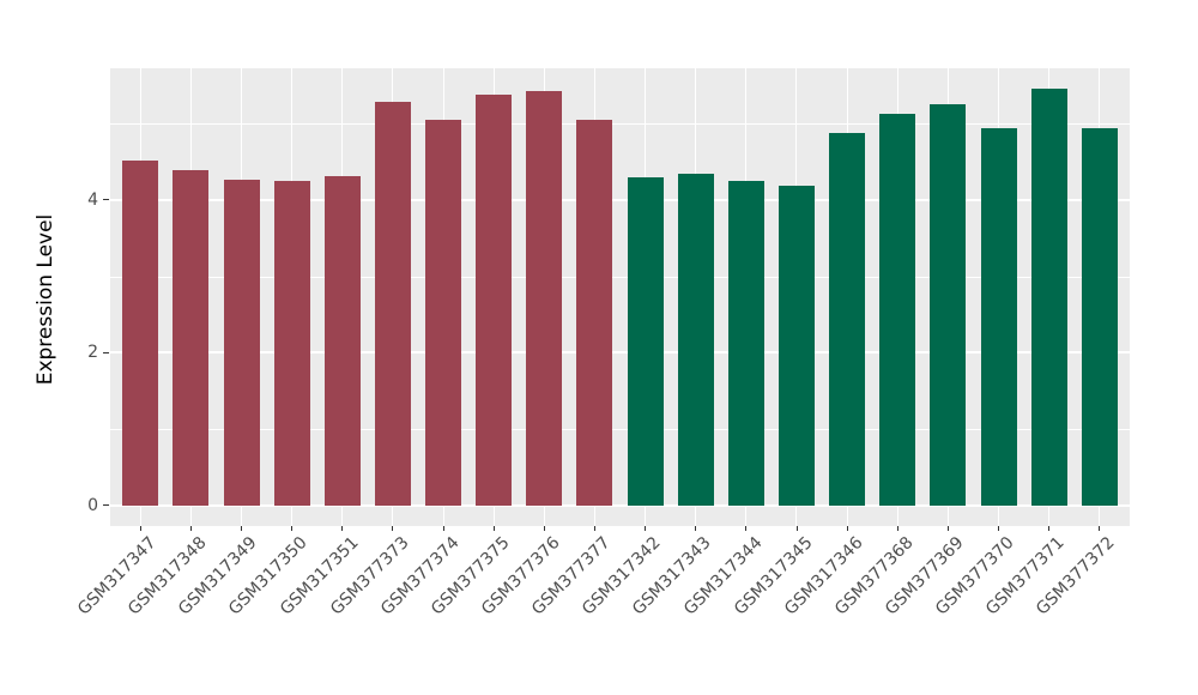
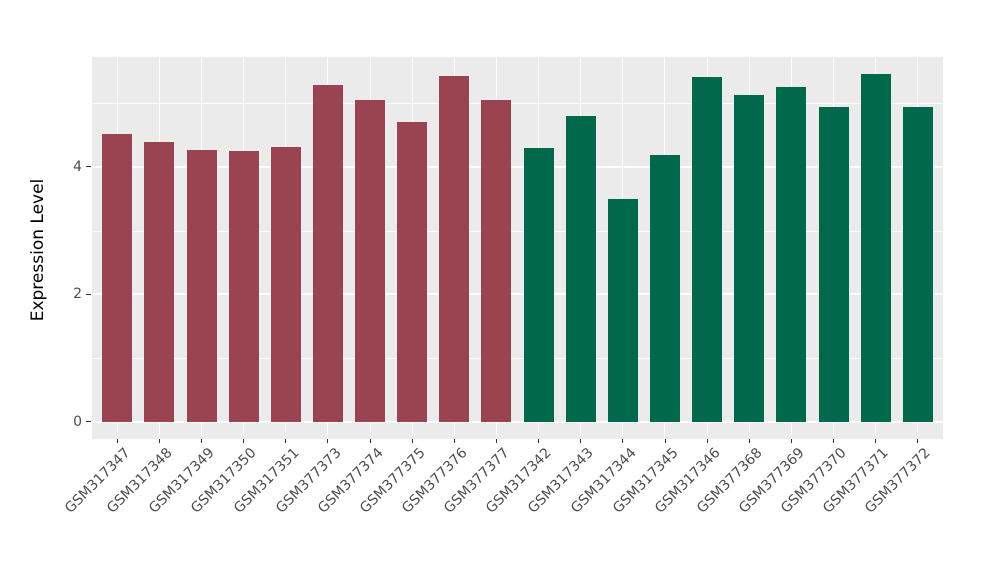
GSM377375: 5.4 -> 4.7
GSM317343: 4.3 -> 4.8
GSM317344: 4.2 -> 3.5
GSM317346: 4.9 -> 5.4
